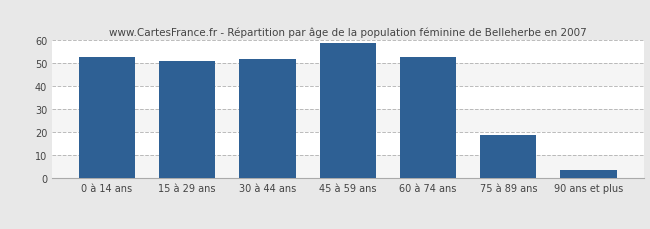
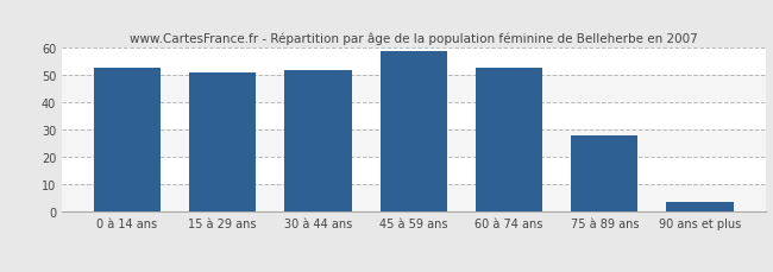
75 à 89 ans: 19.0 -> 28.0
